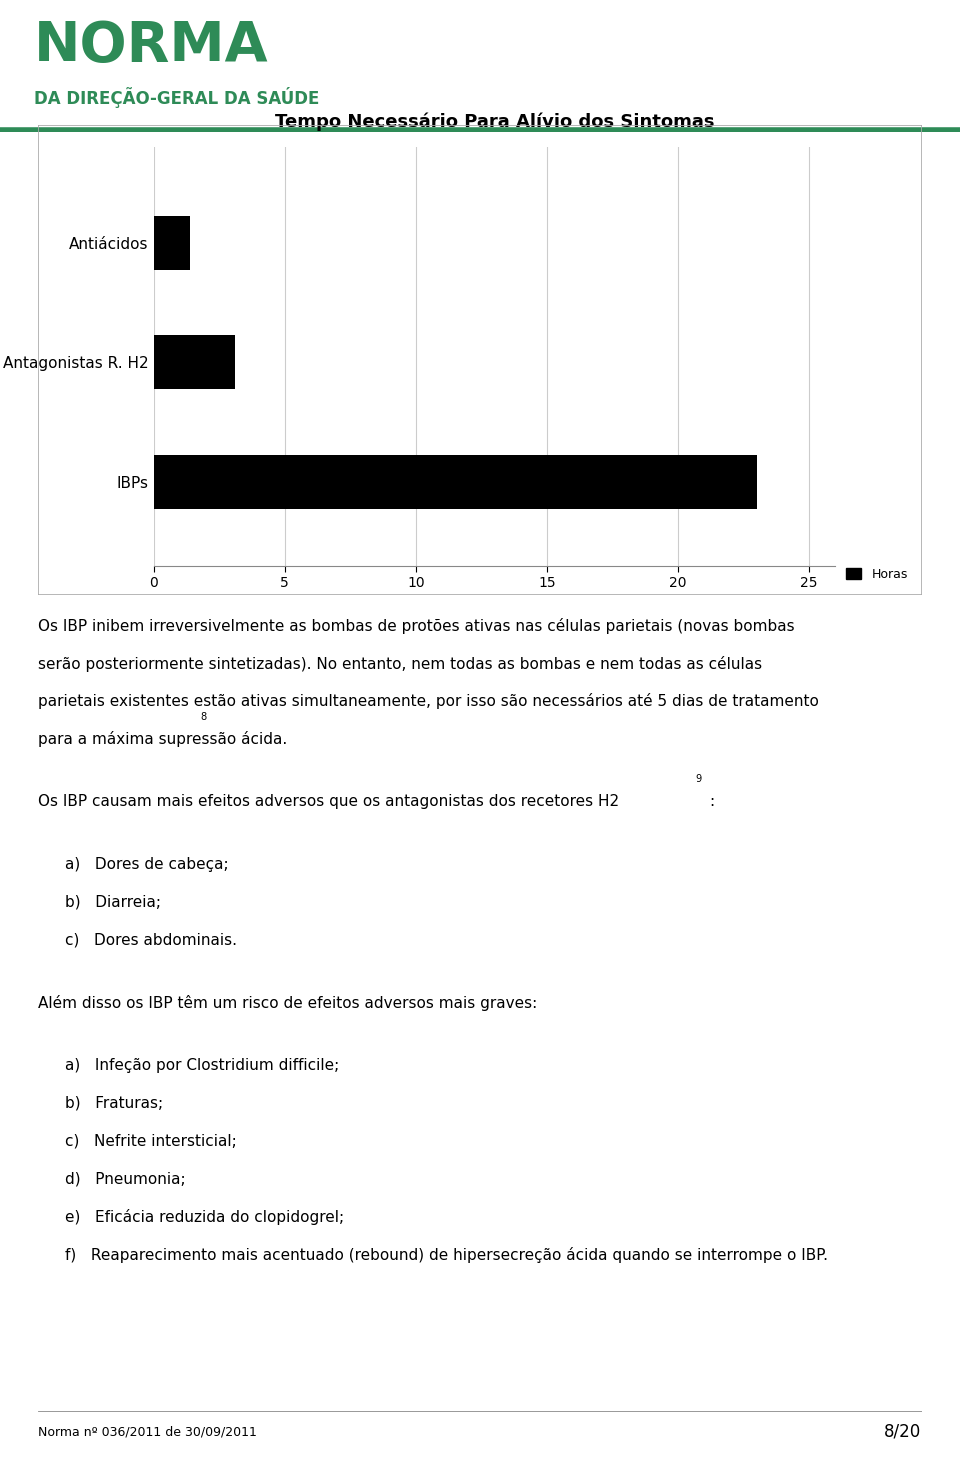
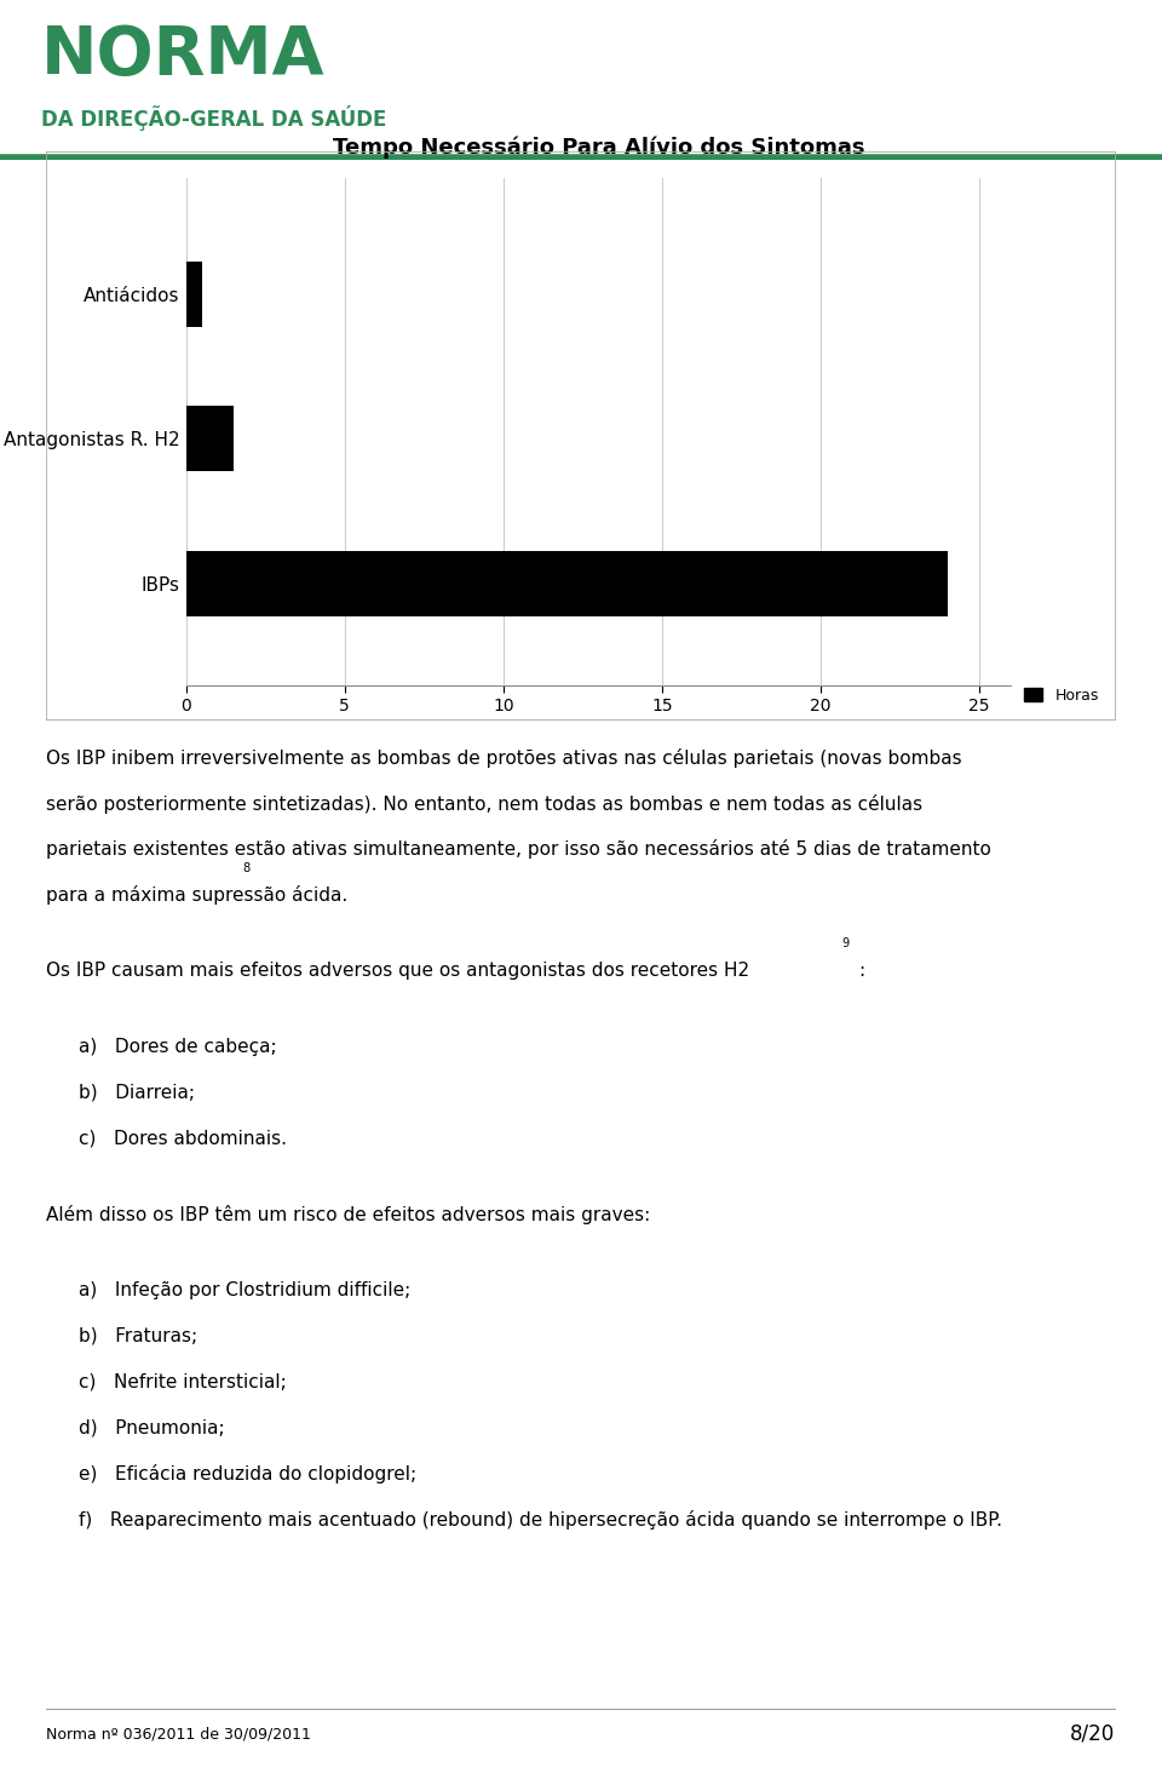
Antiácidos: 1.4 -> 0.5
Antagonistas R. H2: 3.1 -> 1.5
IBPs: 23.0 -> 24.0
